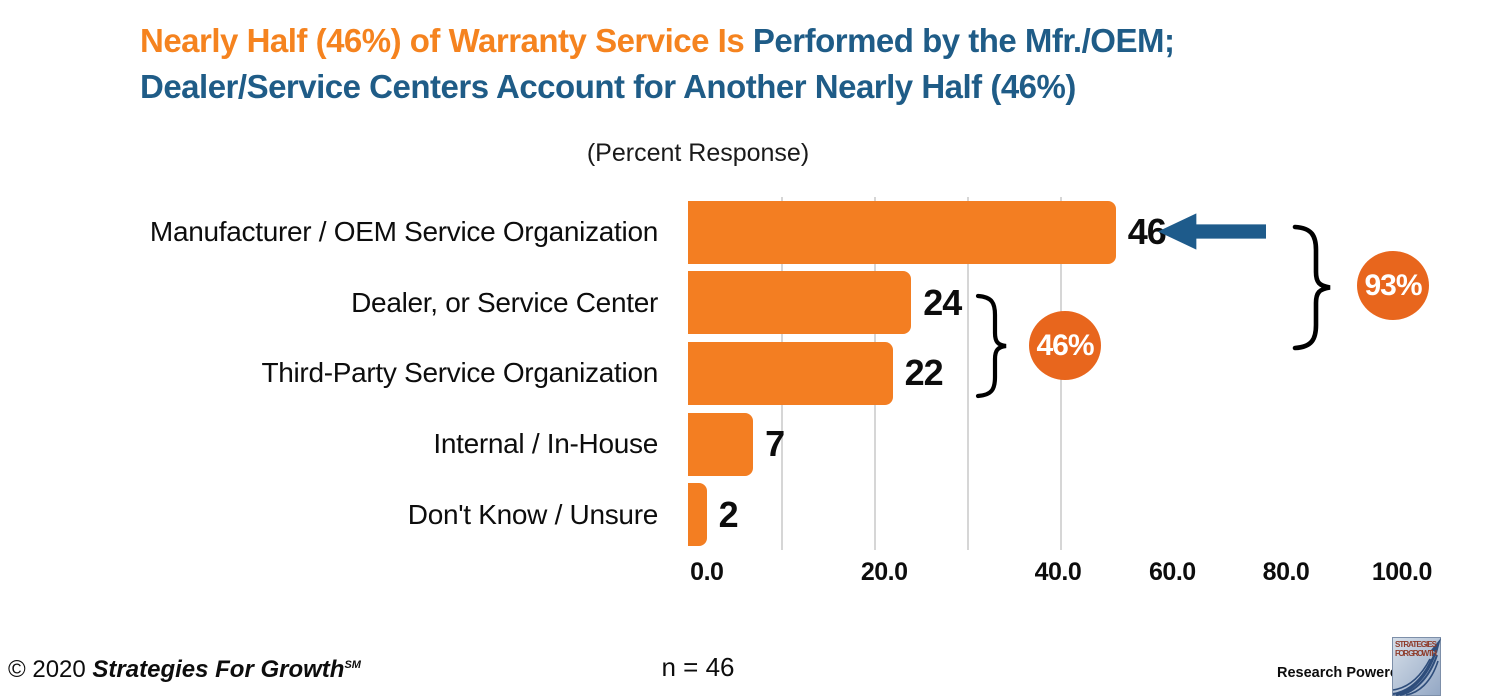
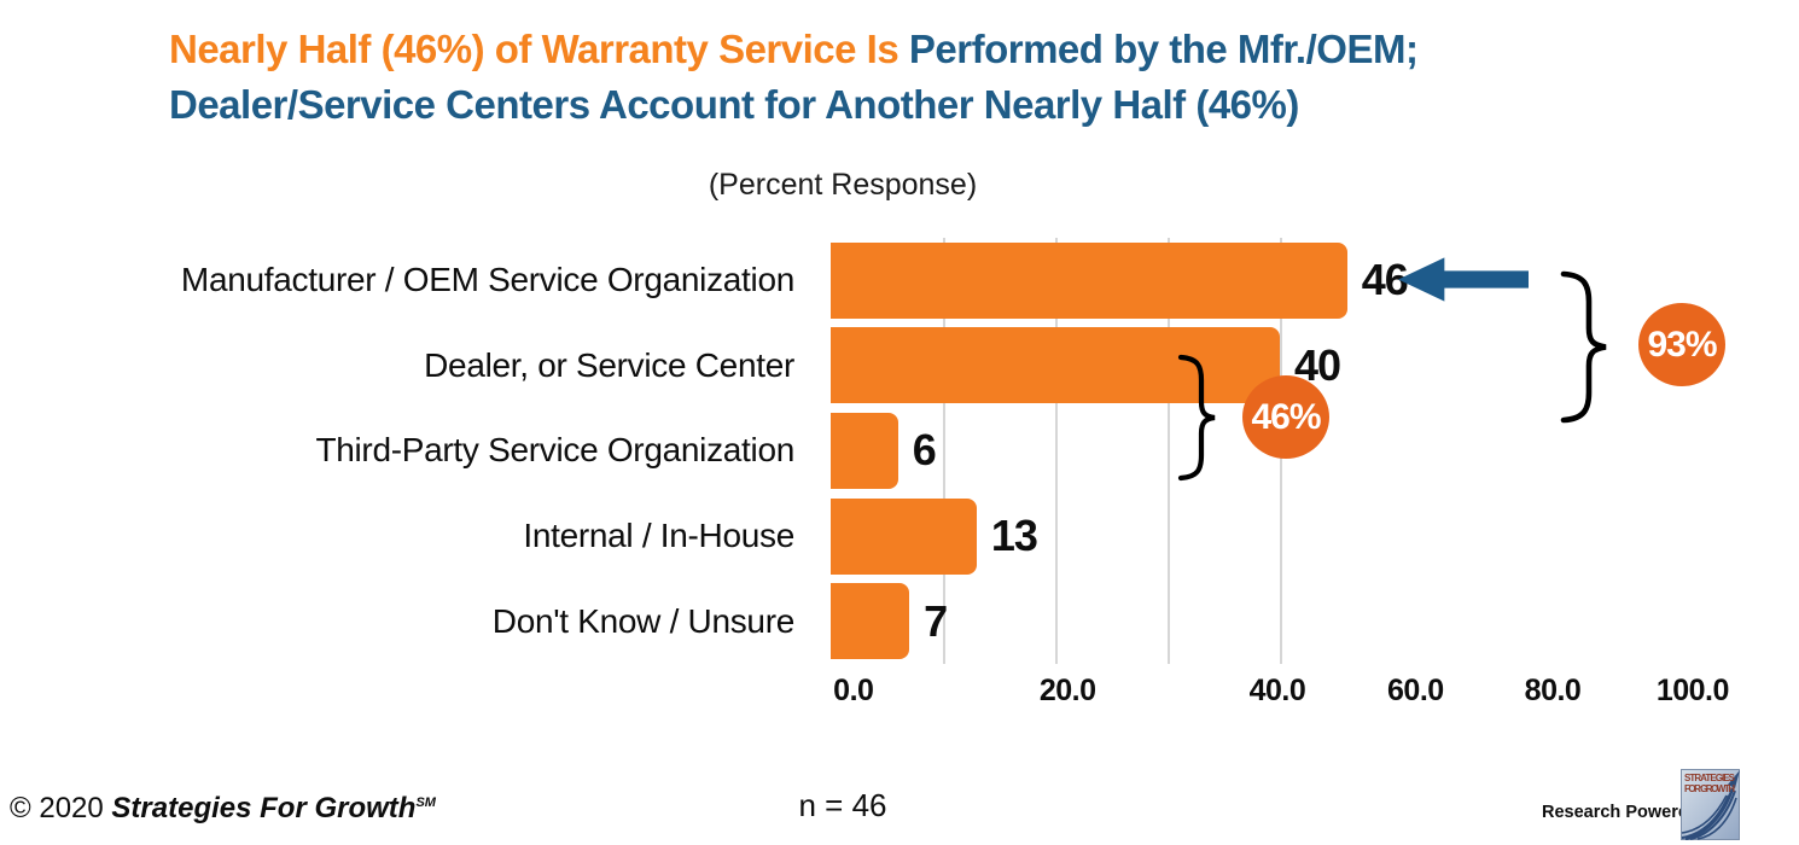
Dealer, or Service Center: 24 -> 40
Third-Party Service Organization: 22 -> 6
Internal / In-House: 7 -> 13
Don't Know / Unsure: 2 -> 7
